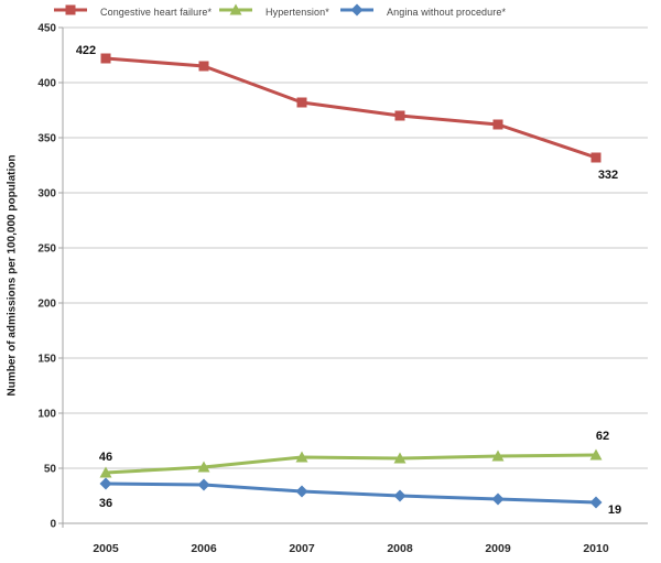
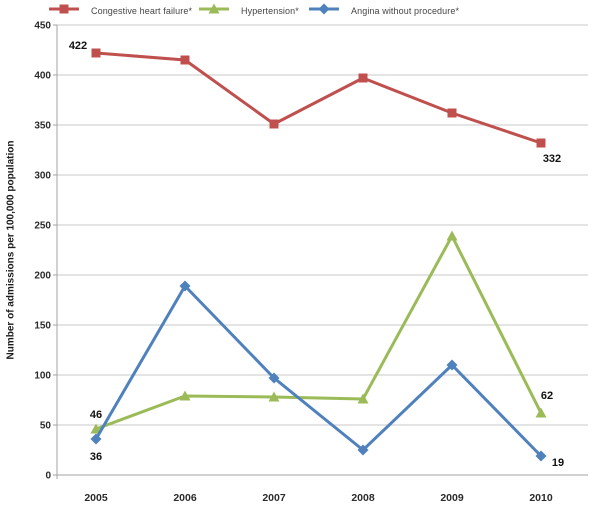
Hypertension*/2006: 51 -> 79
Angina without procedure*/2006: 35 -> 189
Congestive heart failure*/2007: 382 -> 351
Hypertension*/2007: 60 -> 78
Angina without procedure*/2007: 29 -> 97
Congestive heart failure*/2008: 370 -> 397
Hypertension*/2008: 59 -> 76
Hypertension*/2009: 61 -> 239
Angina without procedure*/2009: 22 -> 110
